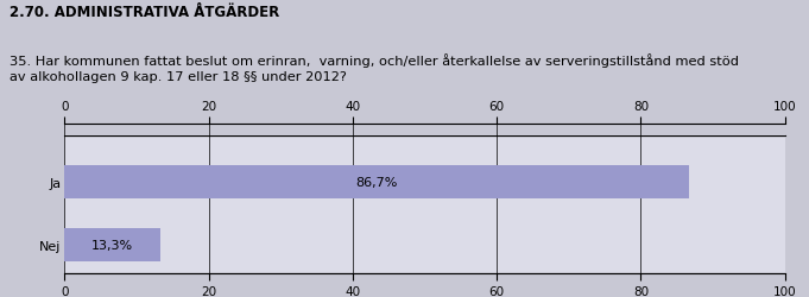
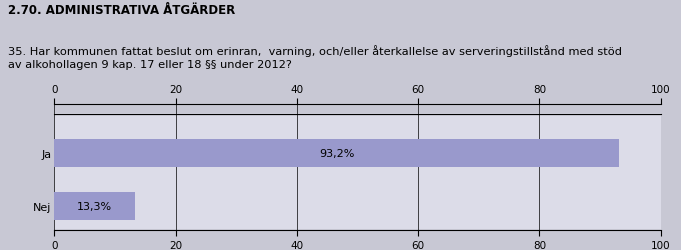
Ja: 86,7% -> 93,2%
